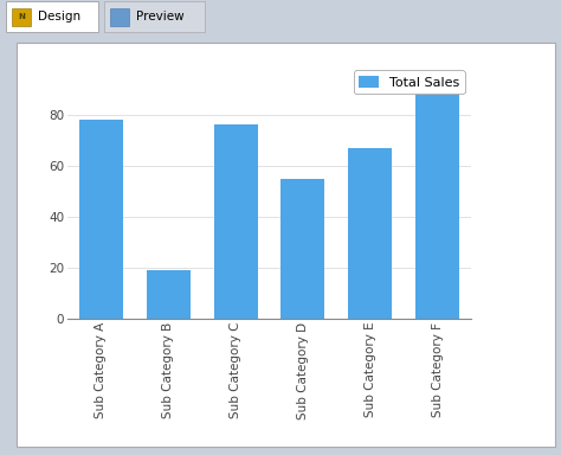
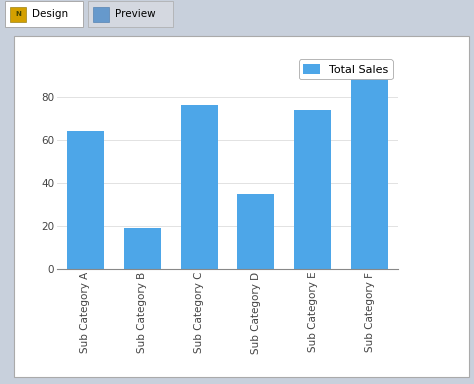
Sub Category A: 78 -> 64
Sub Category D: 55 -> 35
Sub Category E: 67 -> 74
